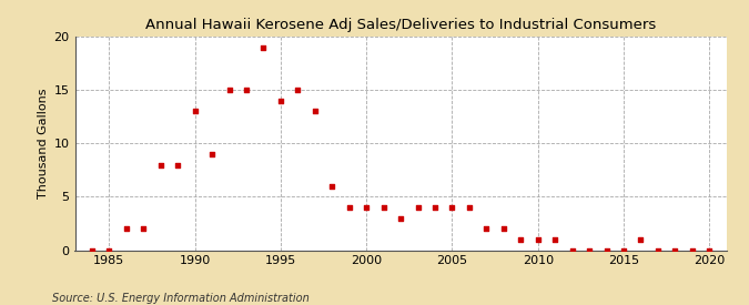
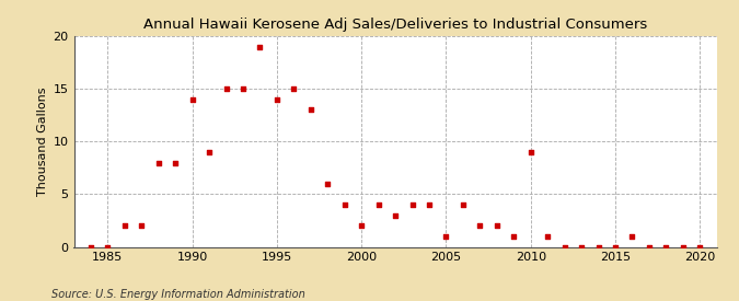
1990: 13 -> 14
2000: 4 -> 2
2005: 4 -> 1
2010: 1 -> 9
